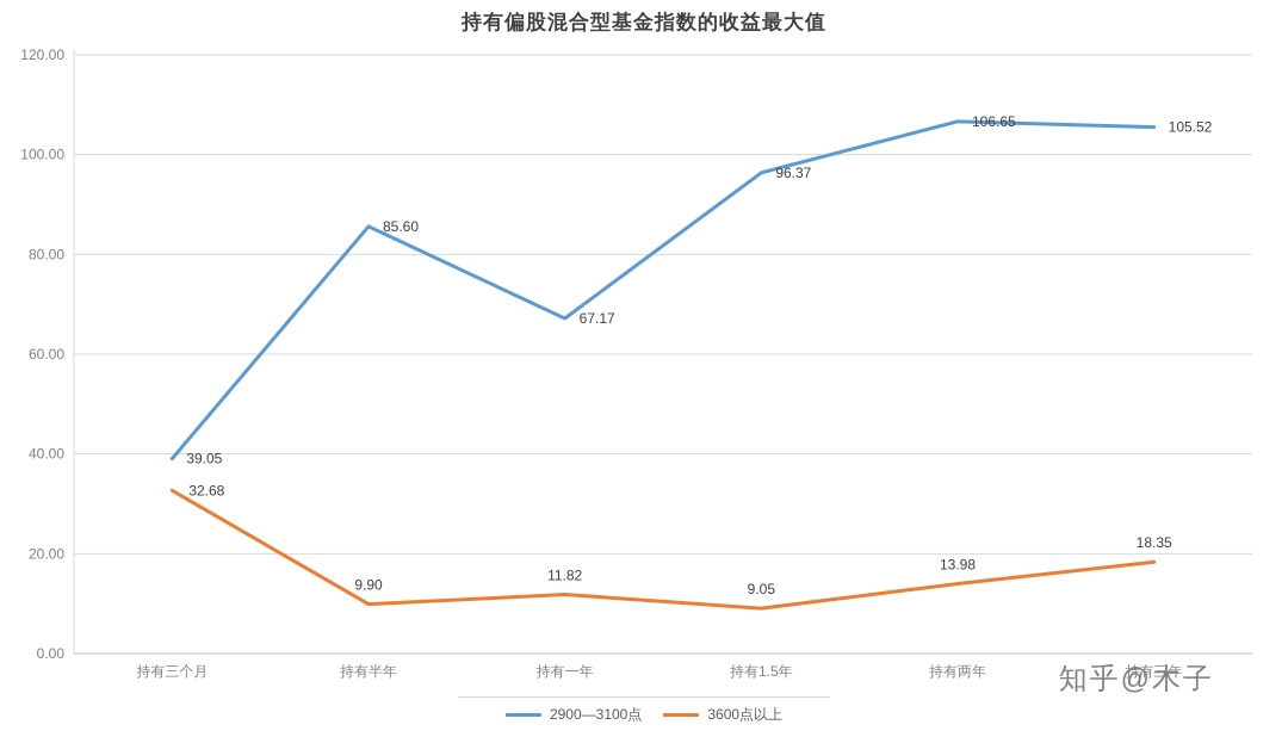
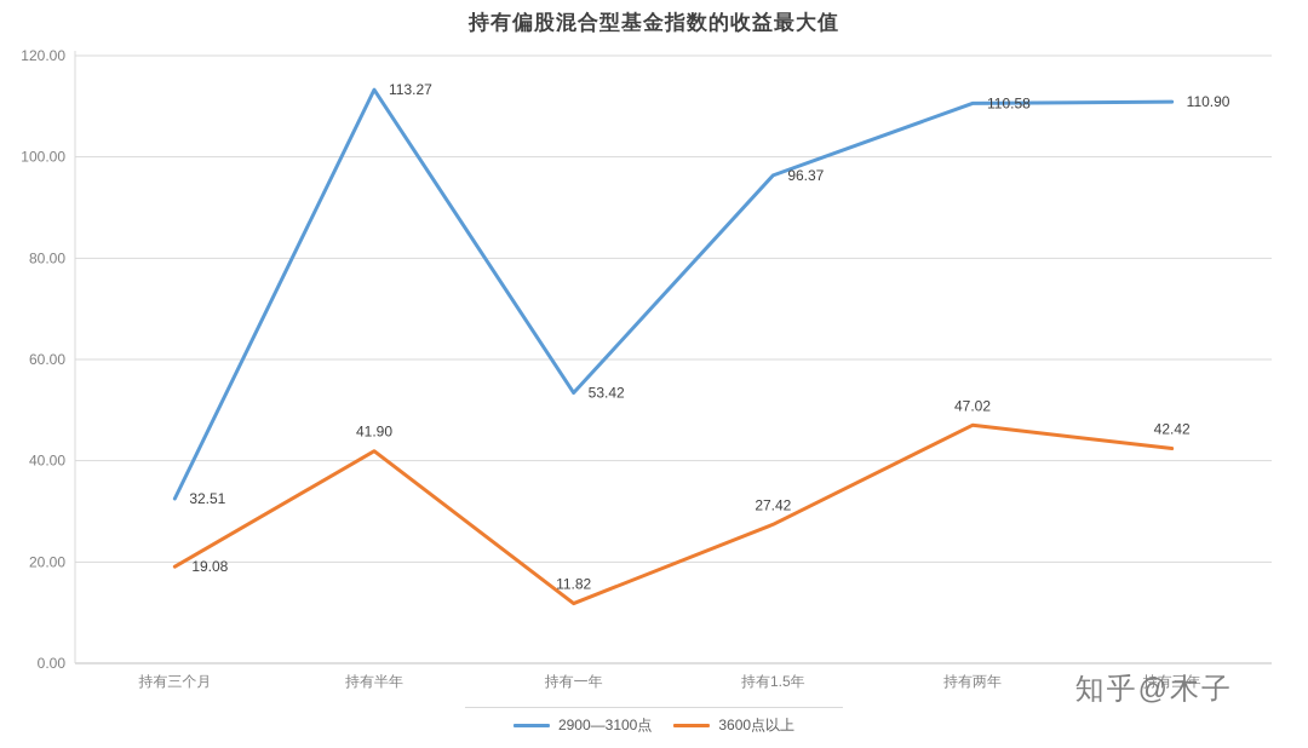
2900—3100点/持有三个月: 39.05 -> 32.51
3600点以上/持有三个月: 32.68 -> 19.08
2900—3100点/持有半年: 85.60 -> 113.27
3600点以上/持有半年: 9.90 -> 41.90
2900—3100点/持有一年: 67.17 -> 53.42
3600点以上/持有1.5年: 9.05 -> 27.42
2900—3100点/持有两年: 106.65 -> 110.58
3600点以上/持有两年: 13.98 -> 47.02
2900—3100点/持有三年: 105.52 -> 110.90
3600点以上/持有三年: 18.35 -> 42.42
